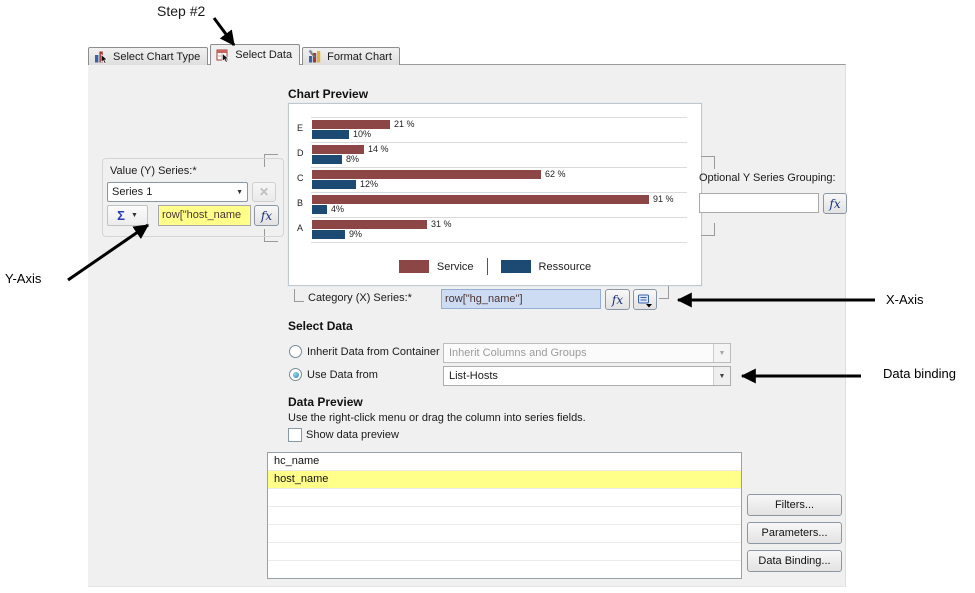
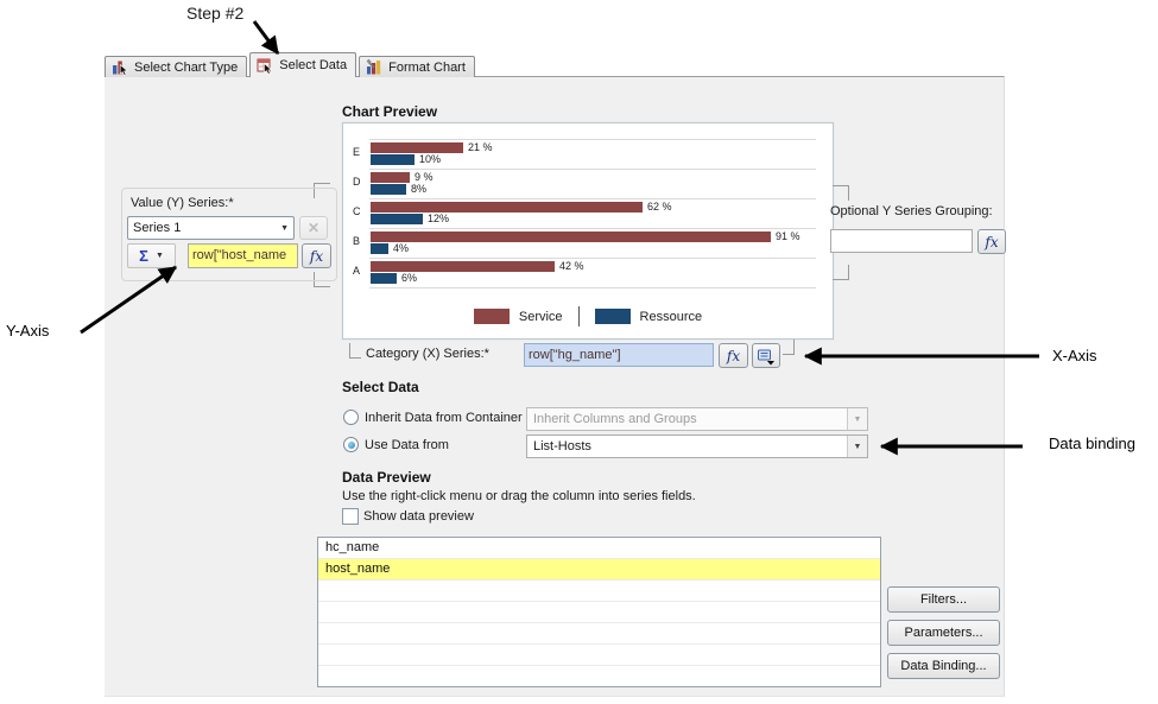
Service/D: 14 -> 9
Service/A: 31 -> 42
Ressource/A: 9% -> 6%
